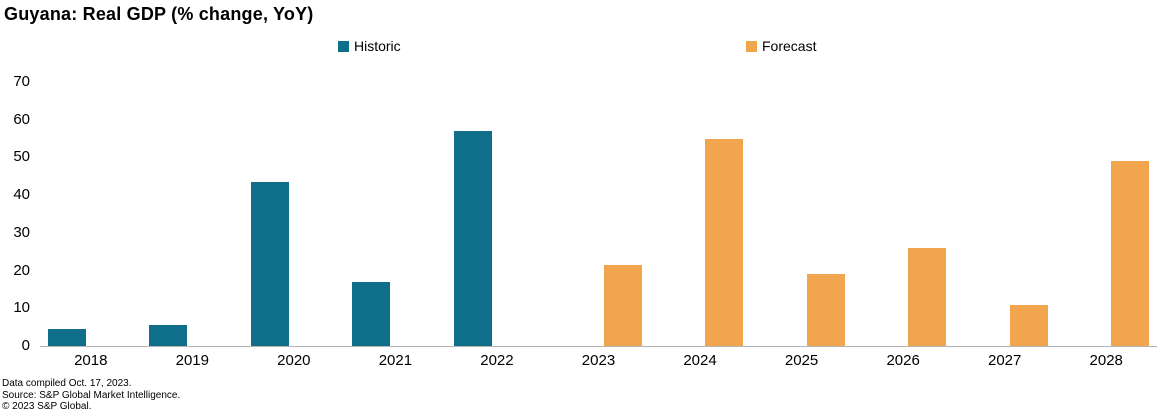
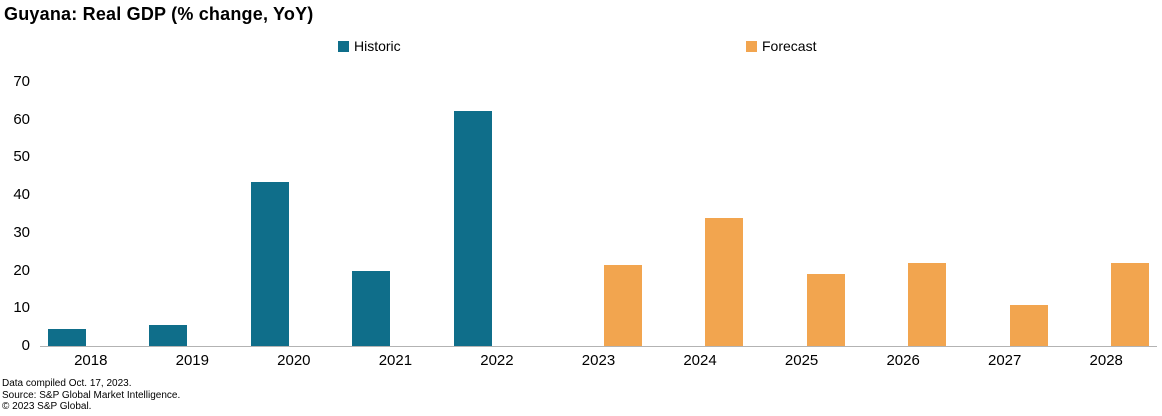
Historic/2021: 17 -> 20
Historic/2022: 57 -> 62
Forecast/2024: 55 -> 34
Forecast/2026: 26 -> 22
Forecast/2028: 49 -> 22
